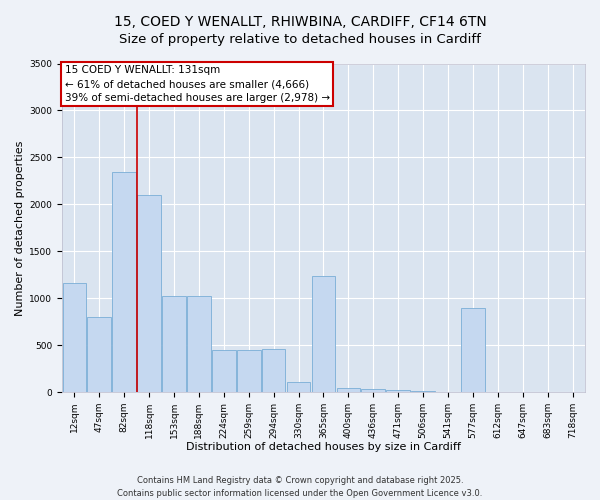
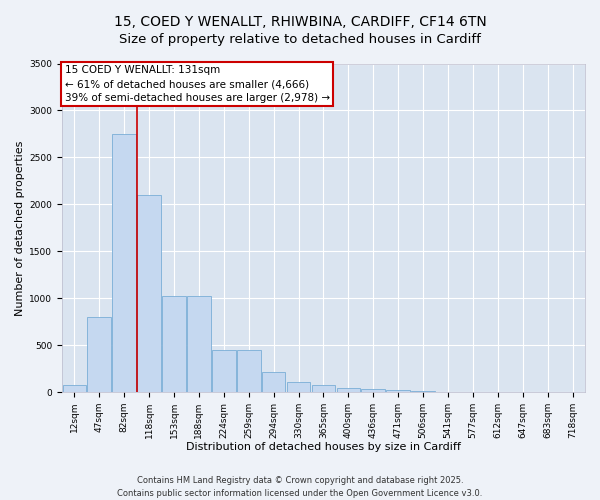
12sqm: 1160 -> 80
82sqm: 2340 -> 2750
294sqm: 460 -> 220
365sqm: 1240 -> 80
577sqm: 900 -> 0
